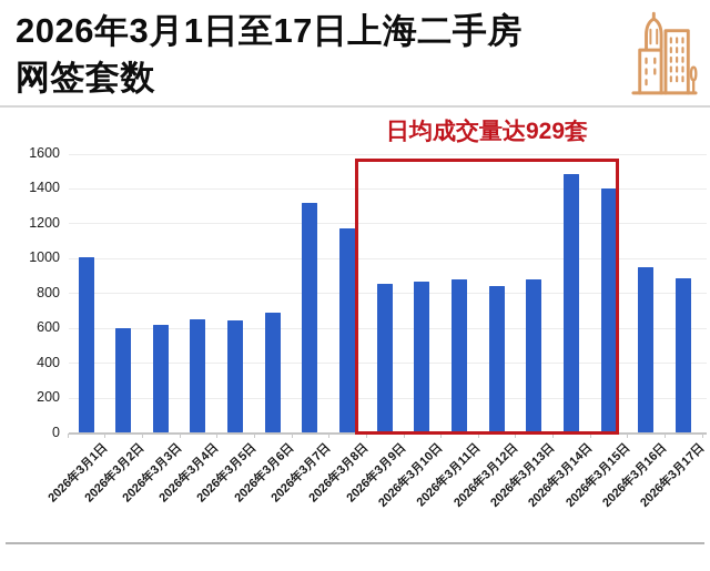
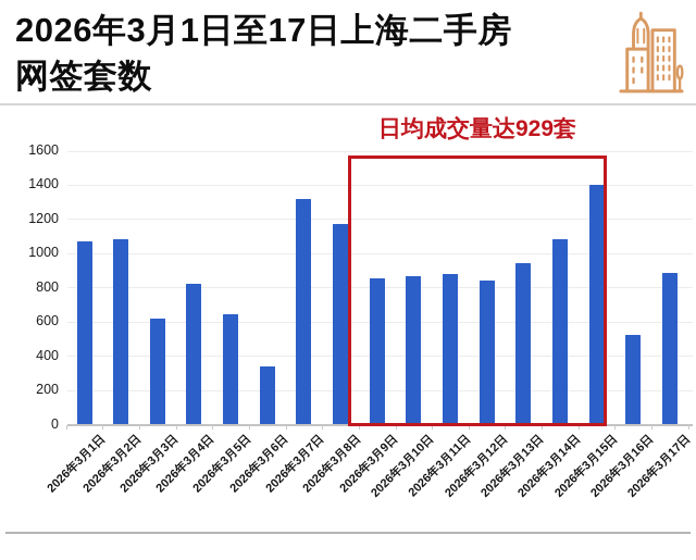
2026年3月1日: 1000 -> 1070
2026年3月2日: 600 -> 1080
2026年3月4日: 650 -> 820
2026年3月6日: 690 -> 340
2026年3月13日: 880 -> 940
2026年3月14日: 1480 -> 1080
2026年3月16日: 950 -> 520
